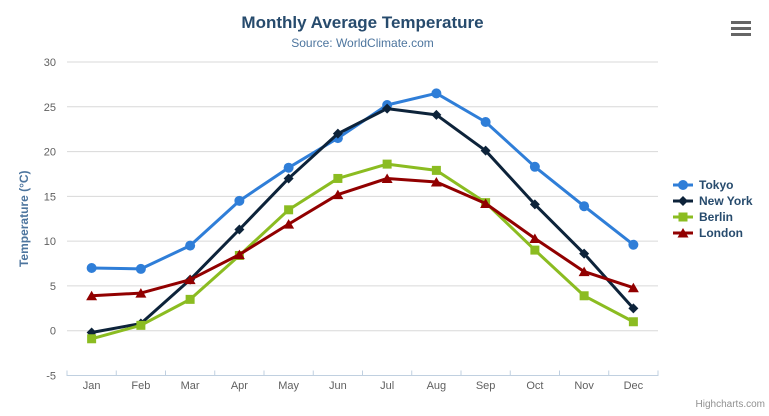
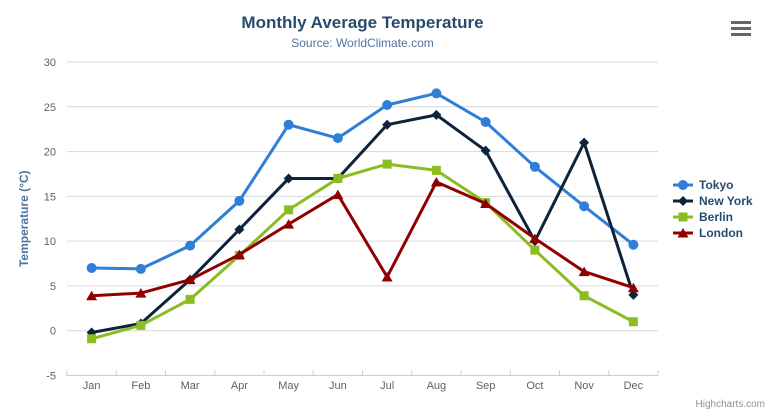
Tokyo/May: 18 -> 23
New York/Jun: 22 -> 17
New York/Jul: 25 -> 23
London/Jul: 17 -> 6
New York/Oct: 14 -> 10
New York/Nov: 9 -> 21
New York/Dec: 2 -> 4
